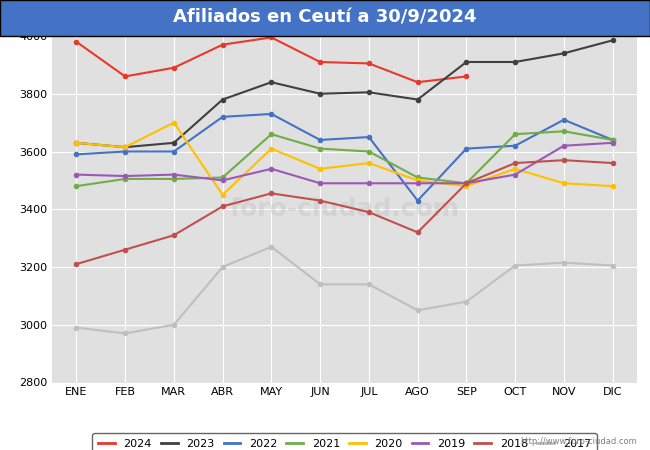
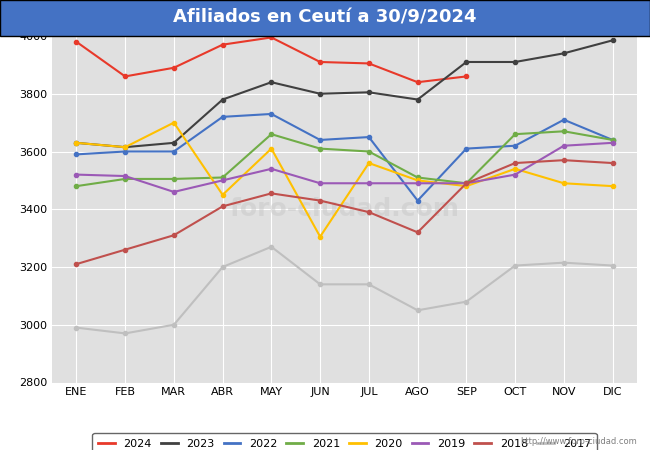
2019/MAR: 3520 -> 3460
2020/JUN: 3540 -> 3305
